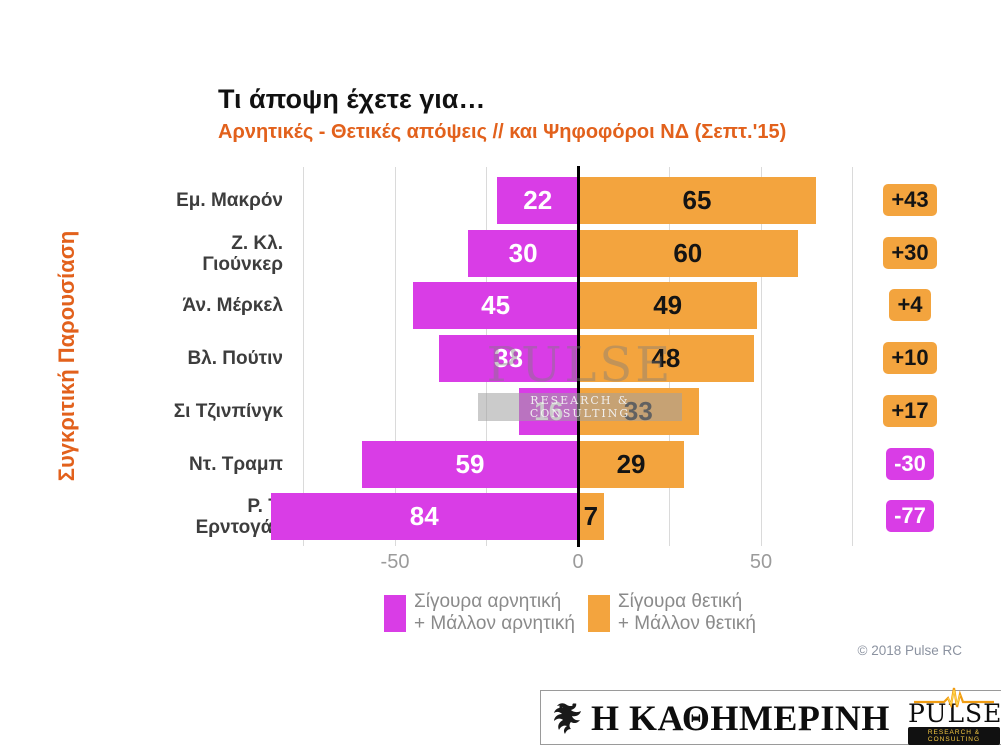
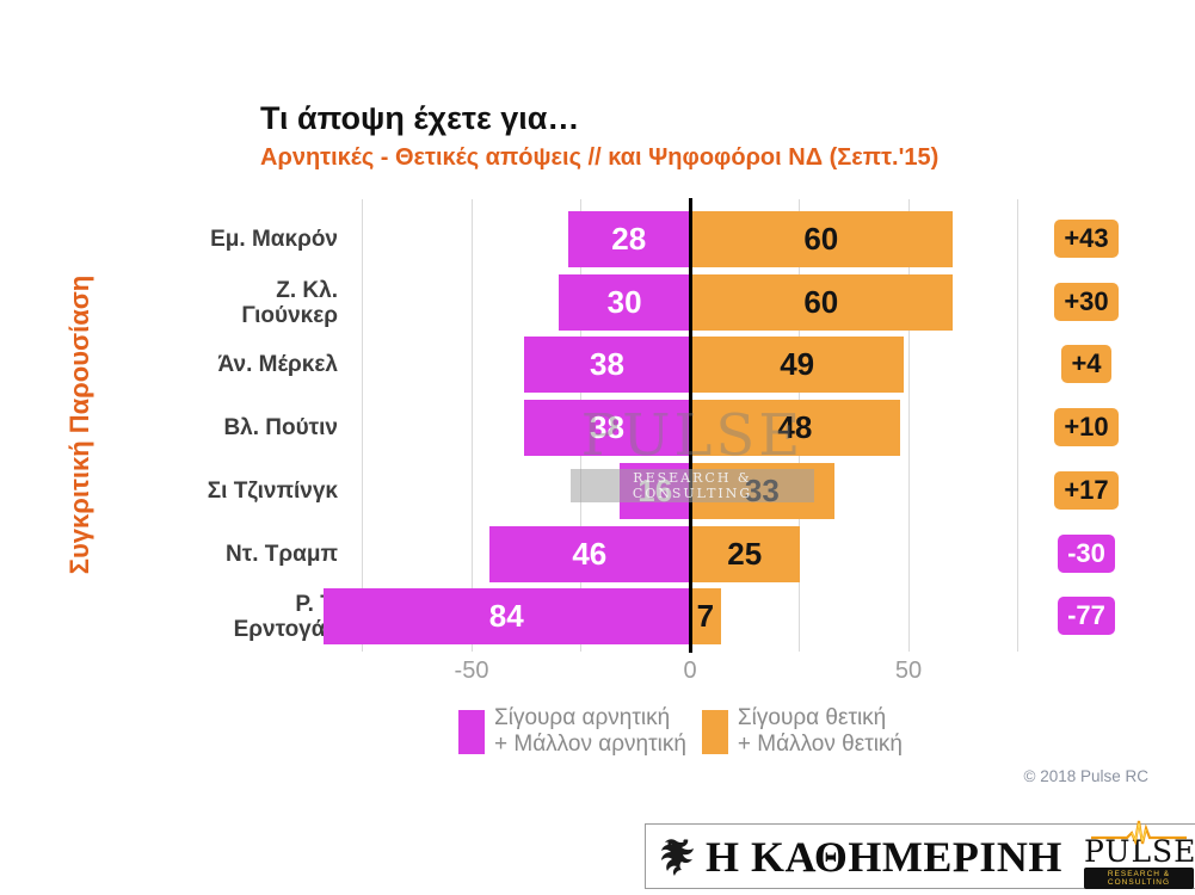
Σίγουρα αρνητική + Μάλλον αρνητική/Εμ. Μακρόν: 22 -> 28
Σίγουρα θετική + Μάλλον θετική/Εμ. Μακρόν: 65 -> 60
Σίγουρα αρνητική + Μάλλον αρνητική/Άν. Μέρκελ: 45 -> 38
Σίγουρα αρνητική + Μάλλον αρνητική/Ντ. Τραμπ: 59 -> 46
Σίγουρα θετική + Μάλλον θετική/Ντ. Τραμπ: 29 -> 25
